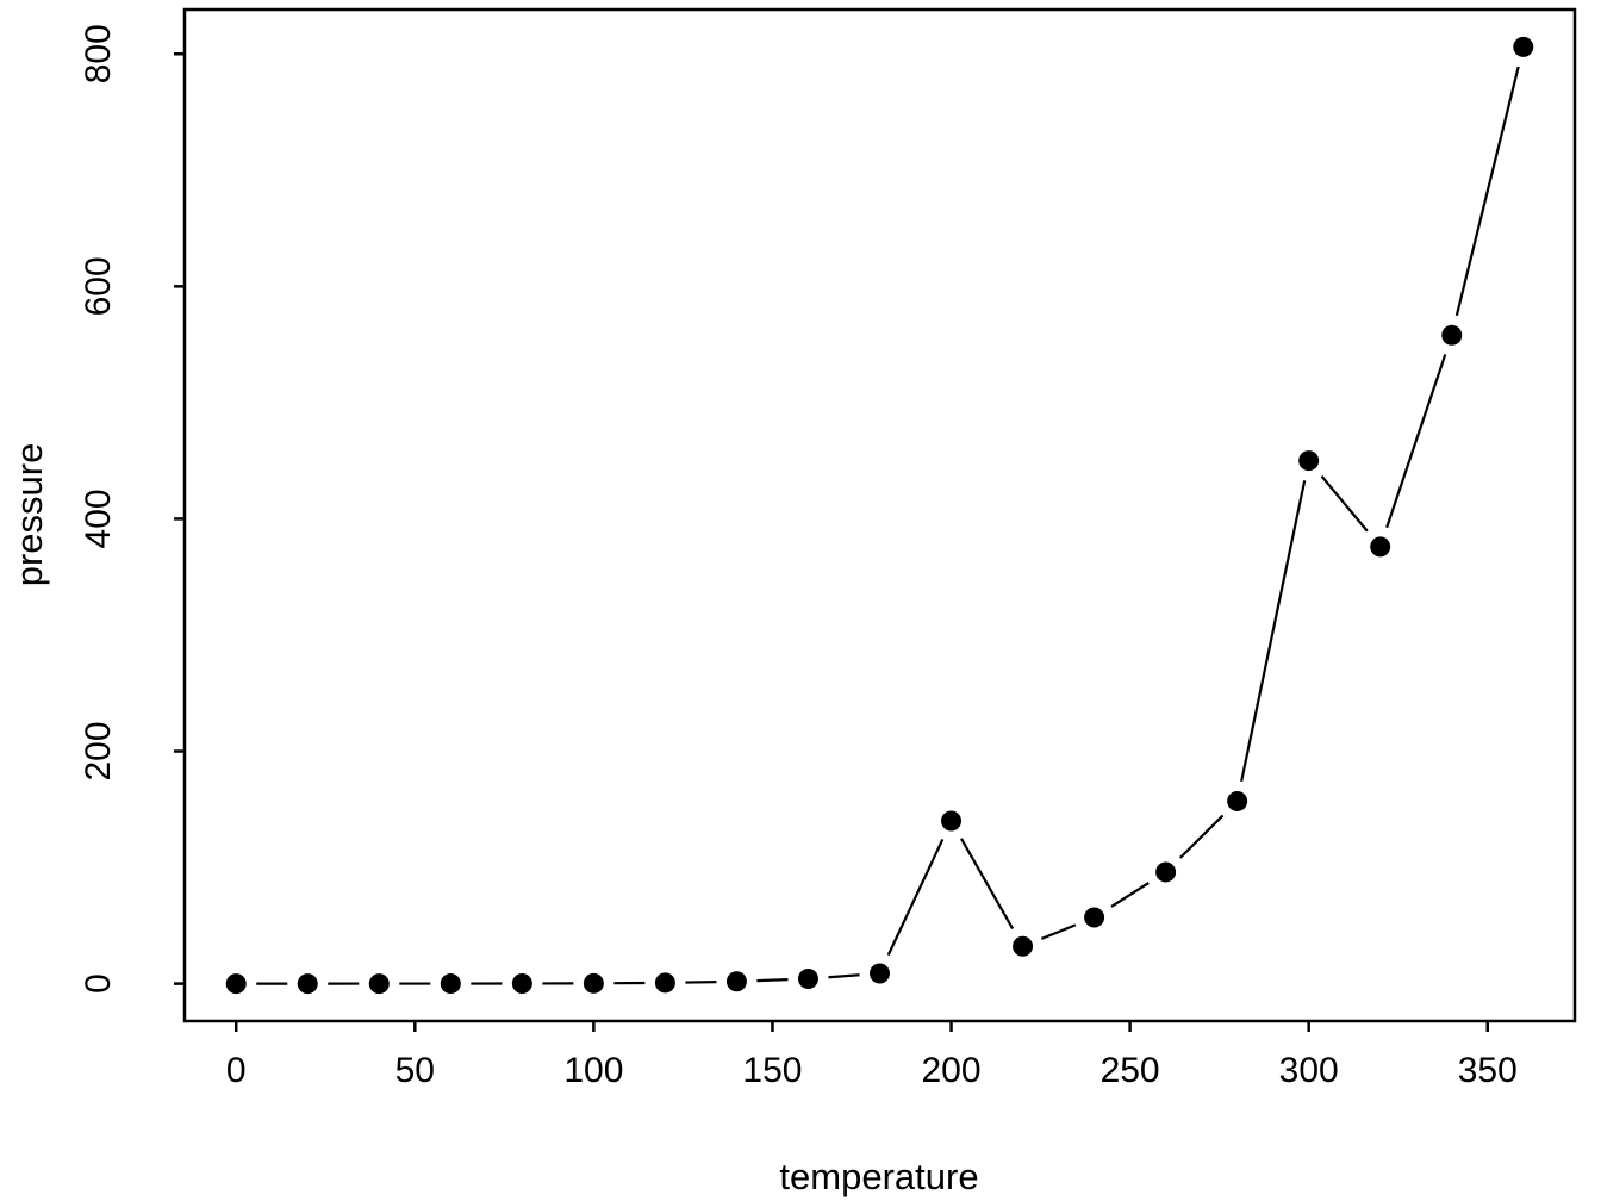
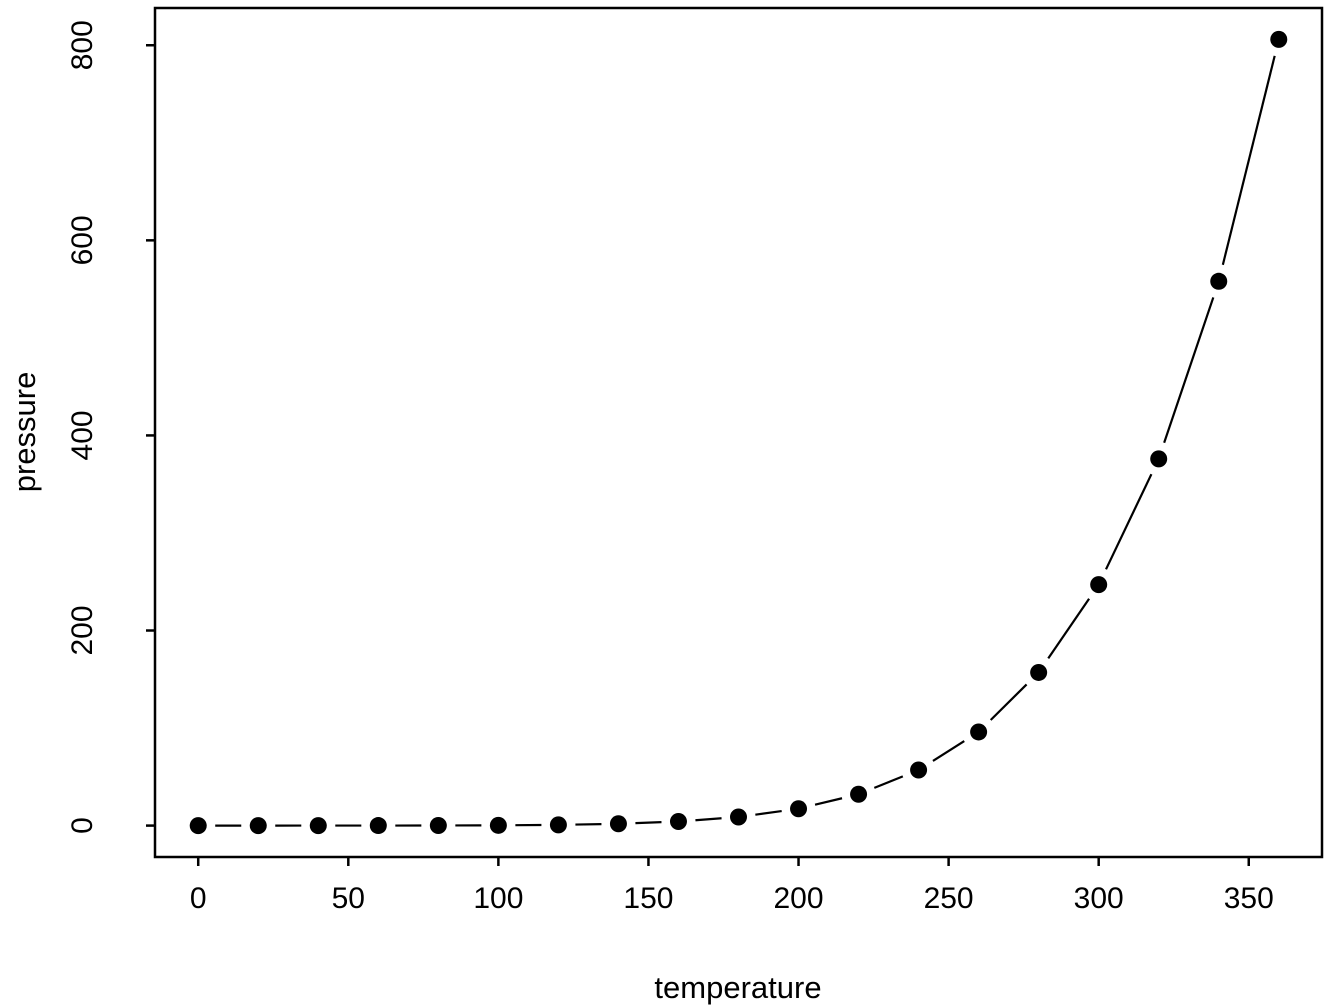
200: 140 -> 20
300: 450 -> 250
